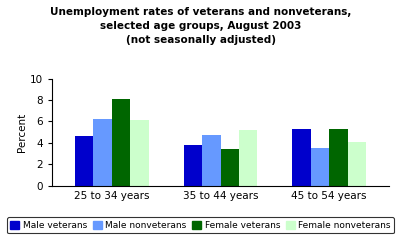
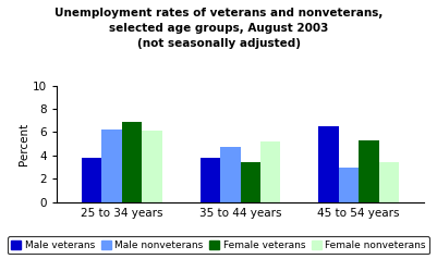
Male veterans/25 to 34 years: 4.6 -> 3.8
Female veterans/25 to 34 years: 8.1 -> 6.9
Male veterans/45 to 54 years: 5.3 -> 6.5
Male nonveterans/45 to 54 years: 3.5 -> 3.0
Female nonveterans/45 to 54 years: 4.1 -> 3.4
